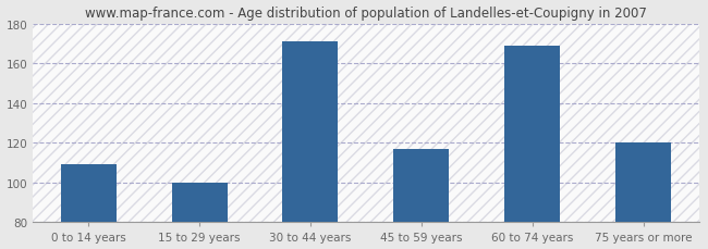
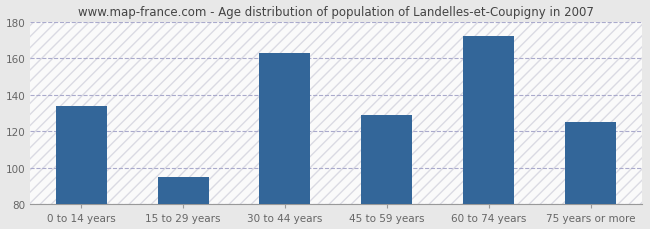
0 to 14 years: 109 -> 134
15 to 29 years: 100 -> 95
30 to 44 years: 171 -> 163
45 to 59 years: 117 -> 129
60 to 74 years: 169 -> 172
75 years or more: 120 -> 125
